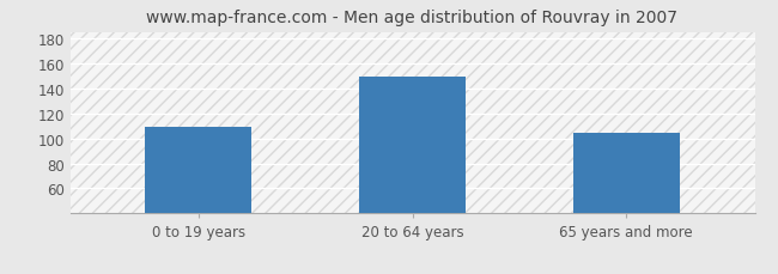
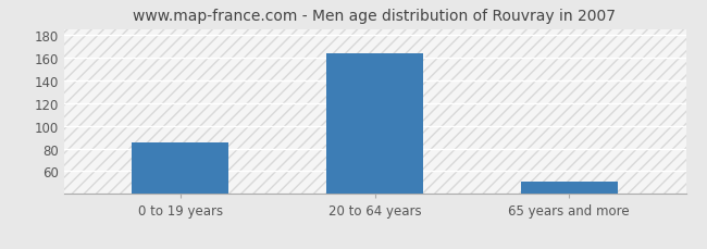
0 to 19 years: 109 -> 85
20 to 64 years: 149 -> 164
65 years and more: 104 -> 51
